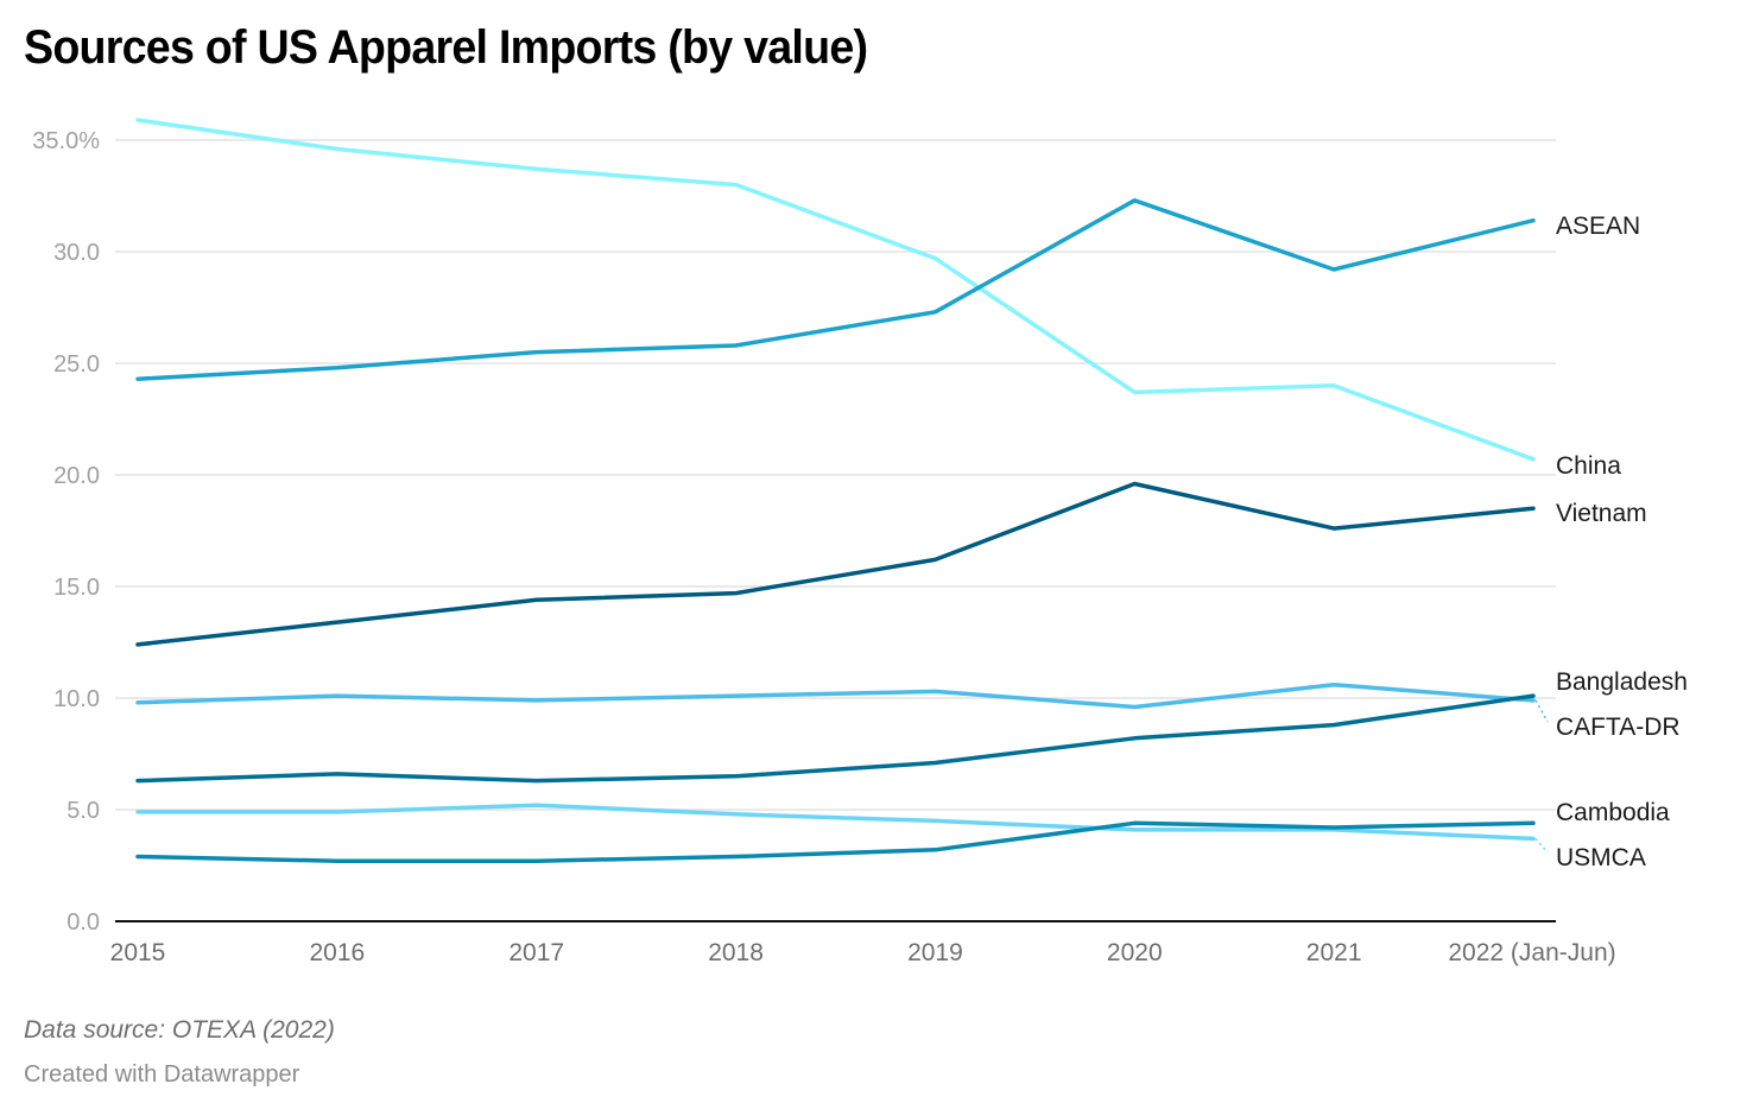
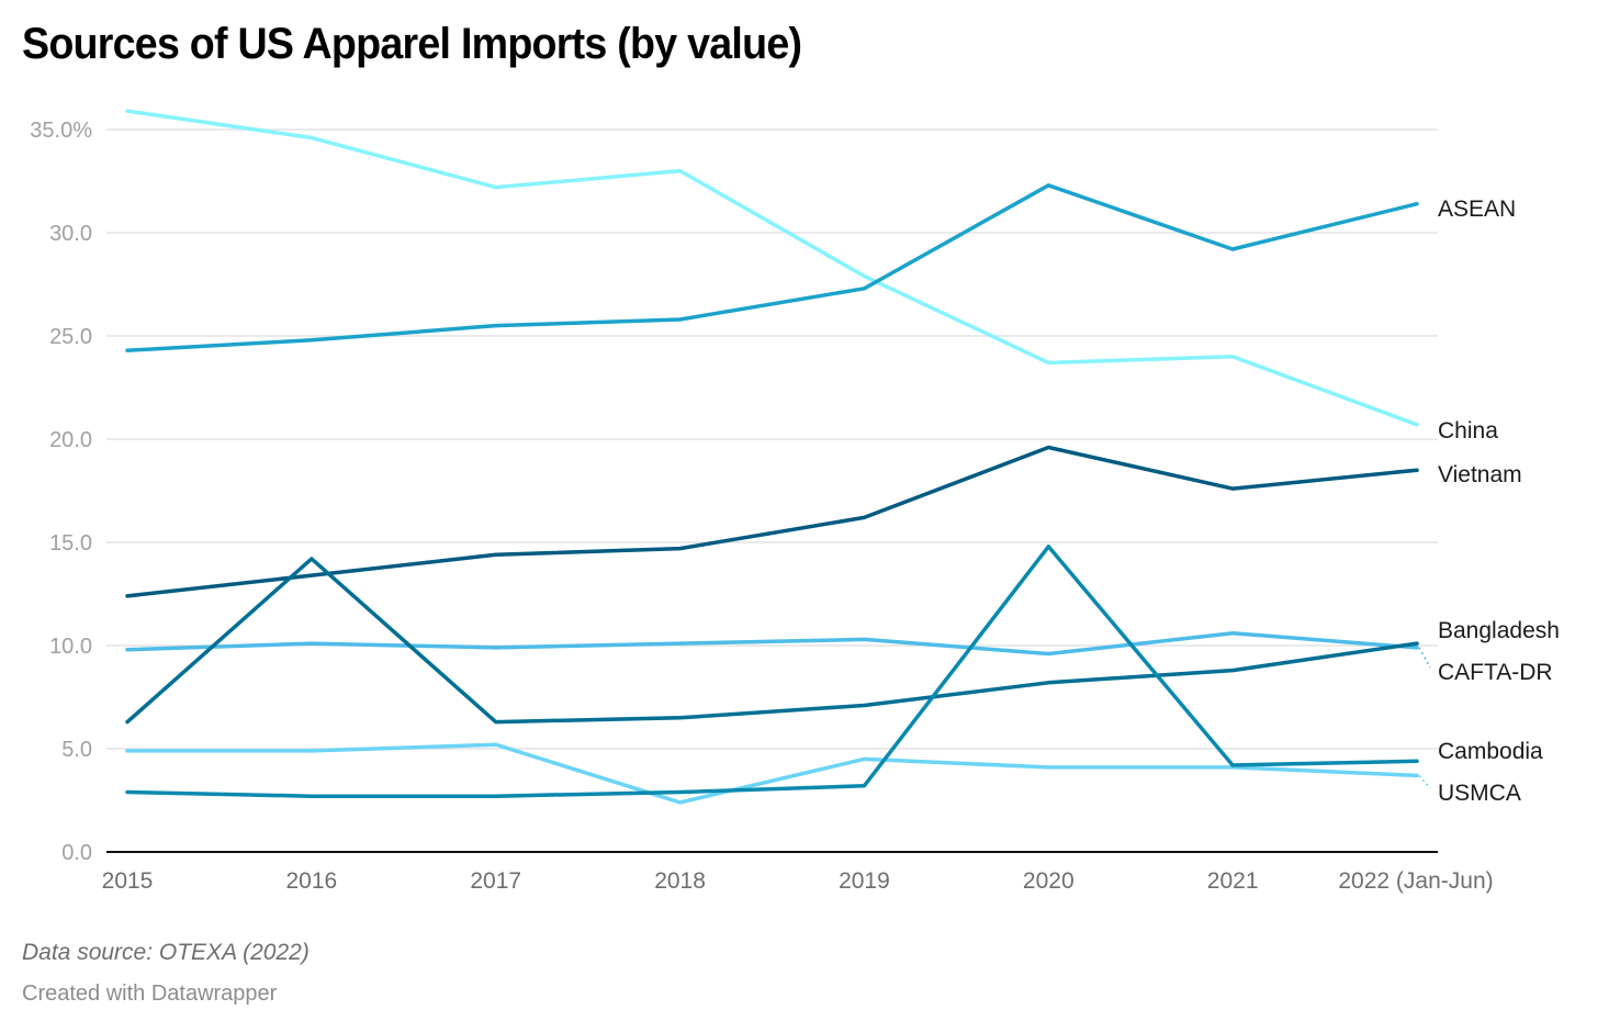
Bangladesh/2016: 6.6% -> 14.2%
China/2017: 33.7% -> 32.2%
USMCA/2018: 4.8% -> 2.4%
China/2019: 29.7% -> 27.9%
Cambodia/2020: 4.4% -> 14.8%
